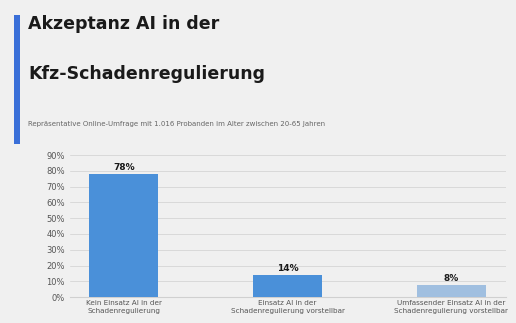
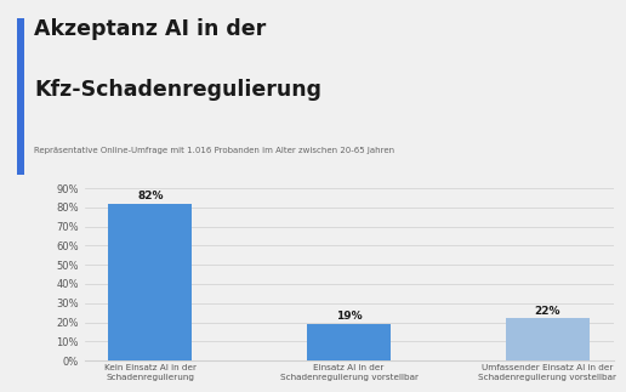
Kein Einsatz AI in der Schadenregulierung: 78% -> 82%
Einsatz AI in der Schadenregulierung vorstellbar: 14% -> 19%
Umfassender Einsatz AI in der Schadenregulierung vorstellbar: 8% -> 22%
